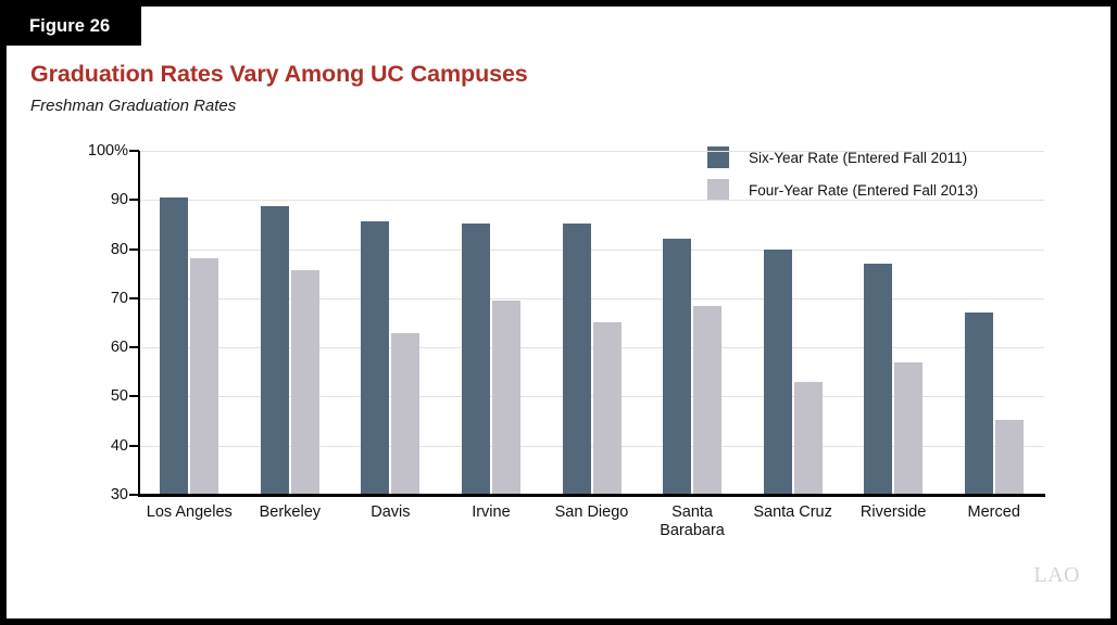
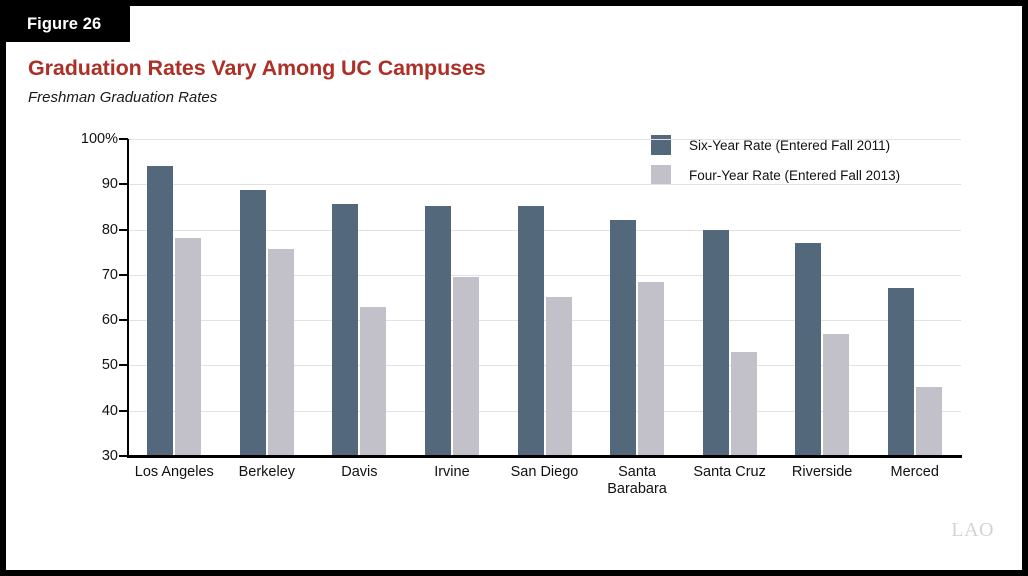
Six-Year Rate (Entered Fall 2011)/Los Angeles: 91% -> 94%
